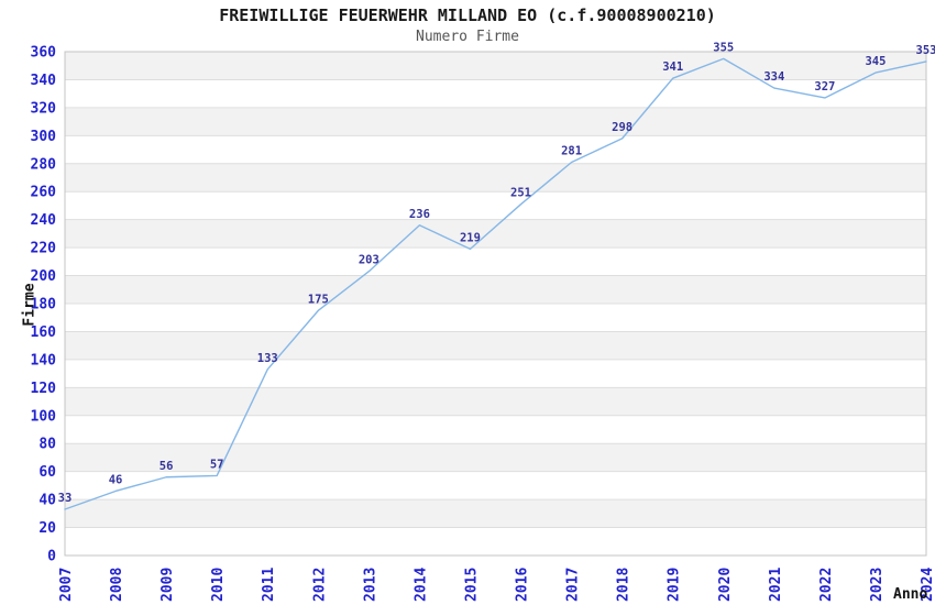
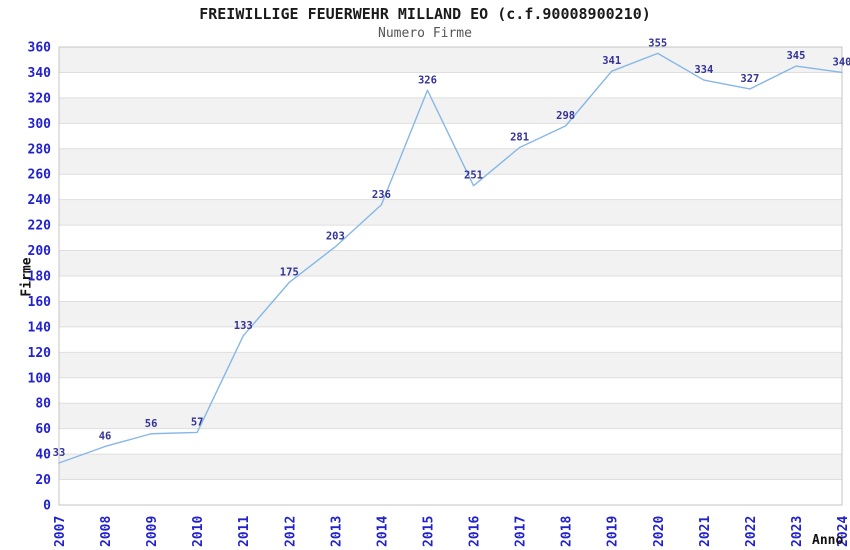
2015: 219 -> 326
2024: 353 -> 340
